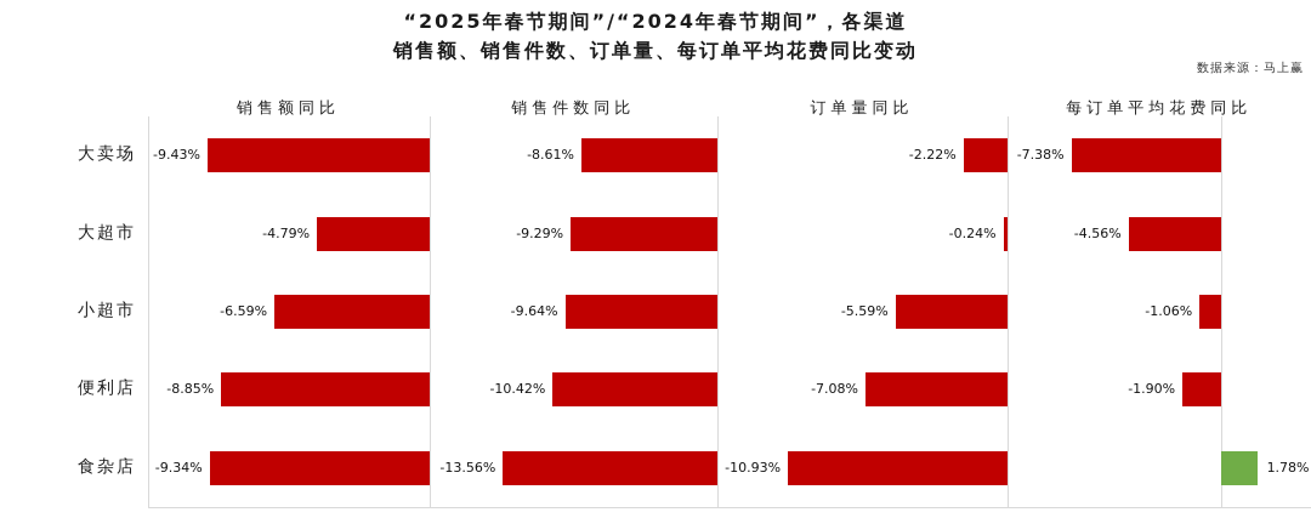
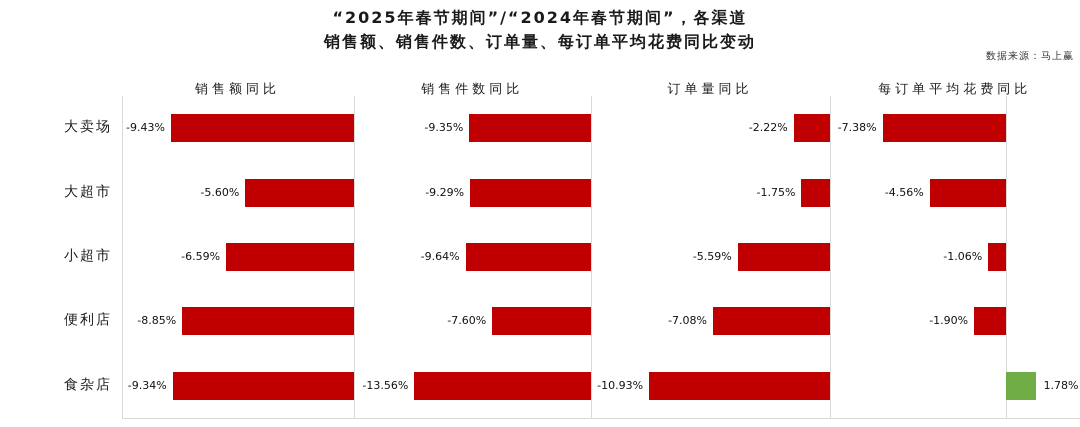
销售件数同比/大卖场: -8.61% -> -9.35%
销售额同比/大超市: -4.79% -> -5.60%
订单量同比/大超市: -0.24% -> -1.75%
销售件数同比/便利店: -10.42% -> -7.60%
